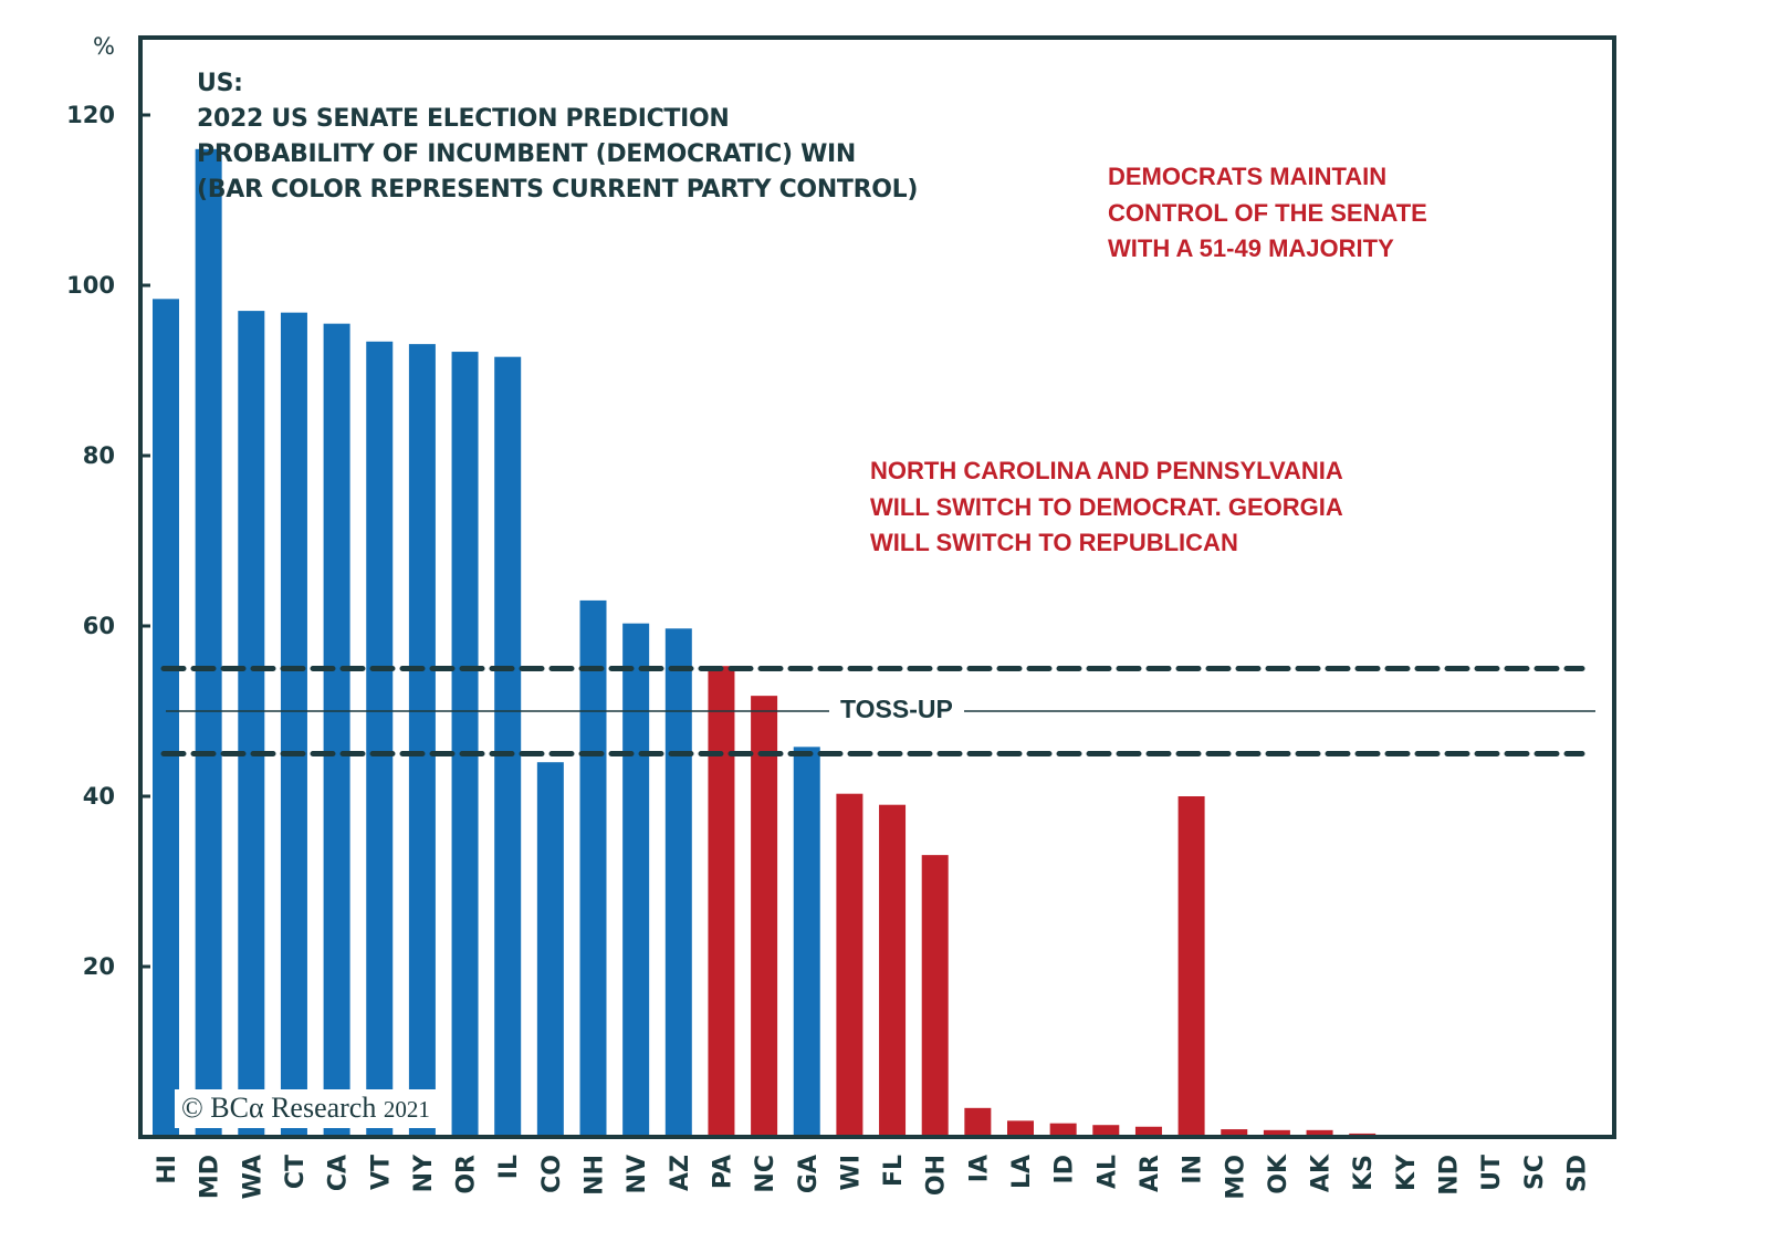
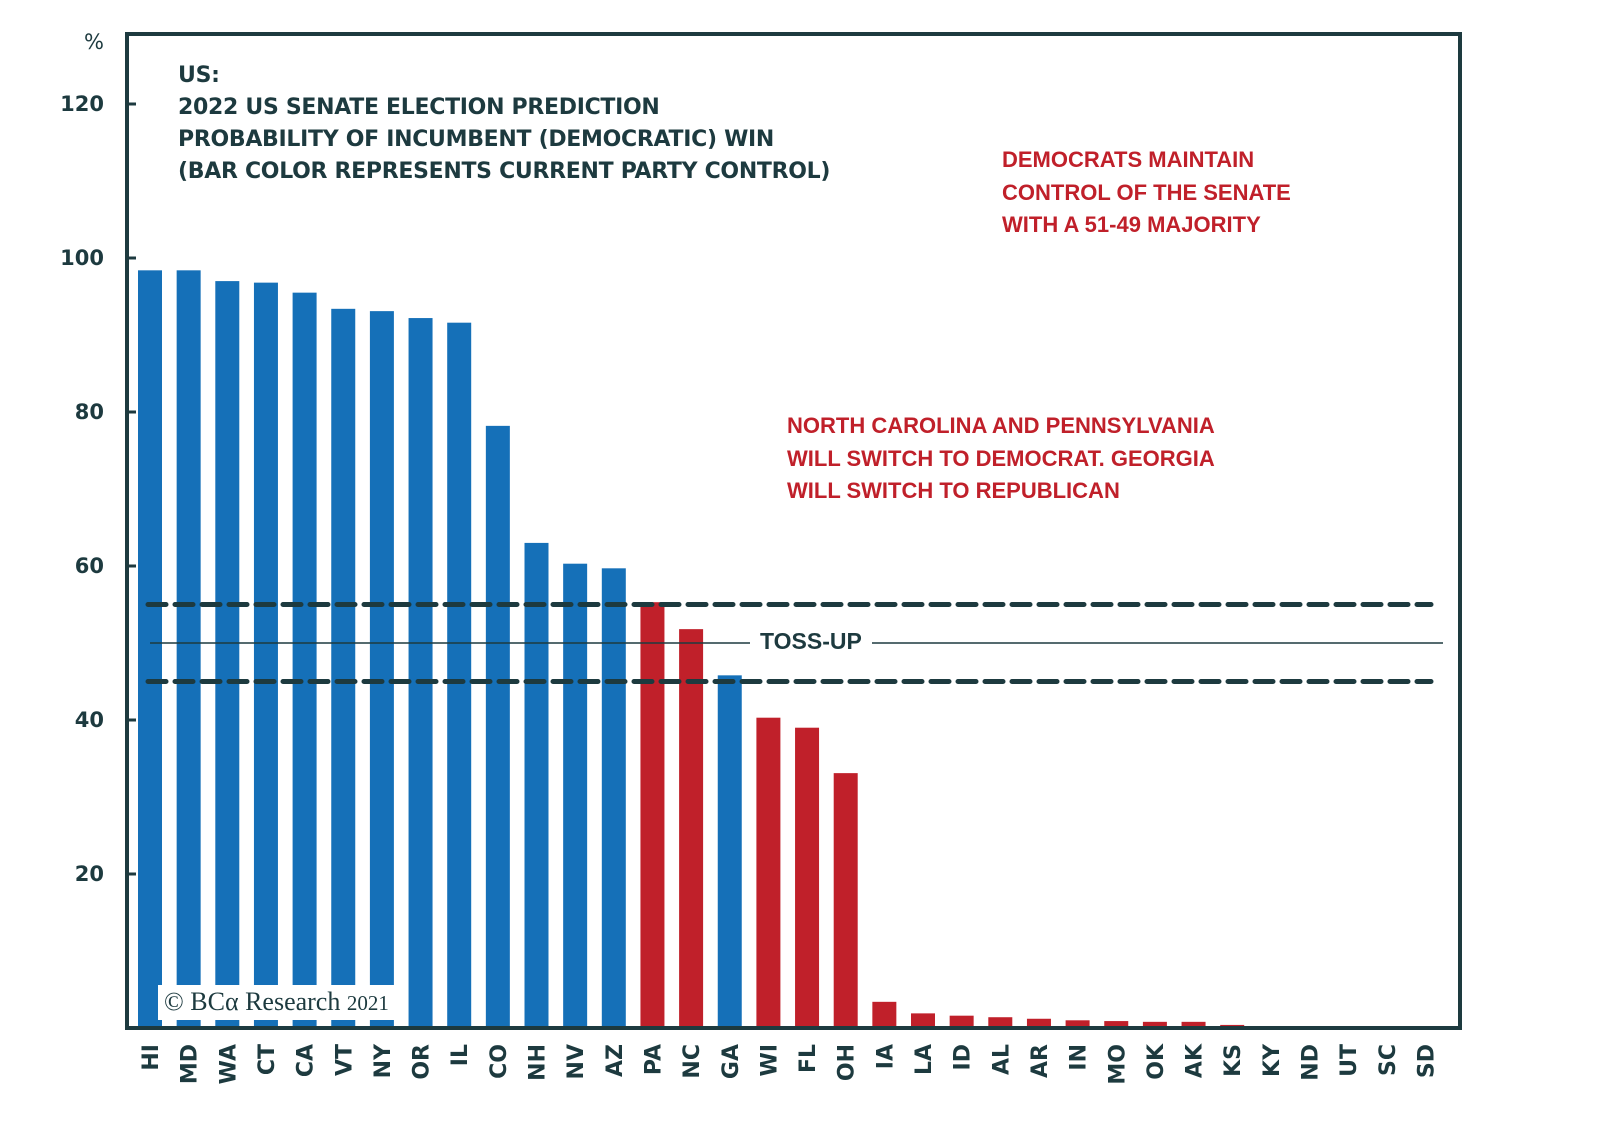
MD: 116 -> 98
CO: 44 -> 78
IN: 40 -> 1
